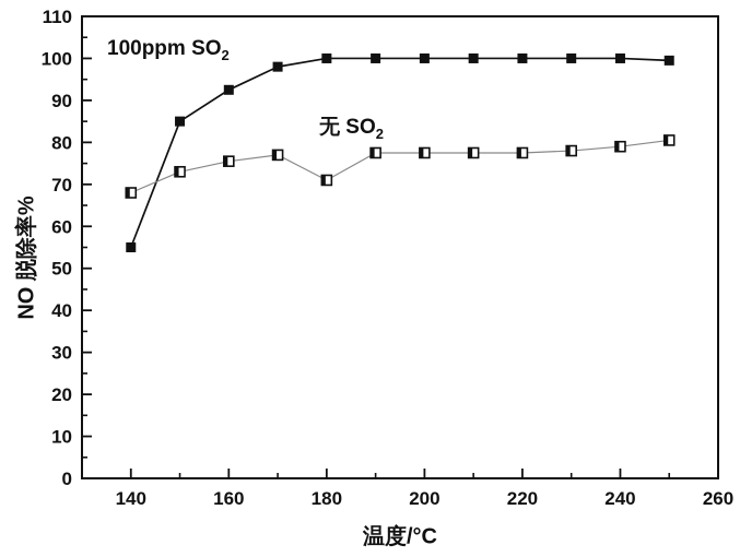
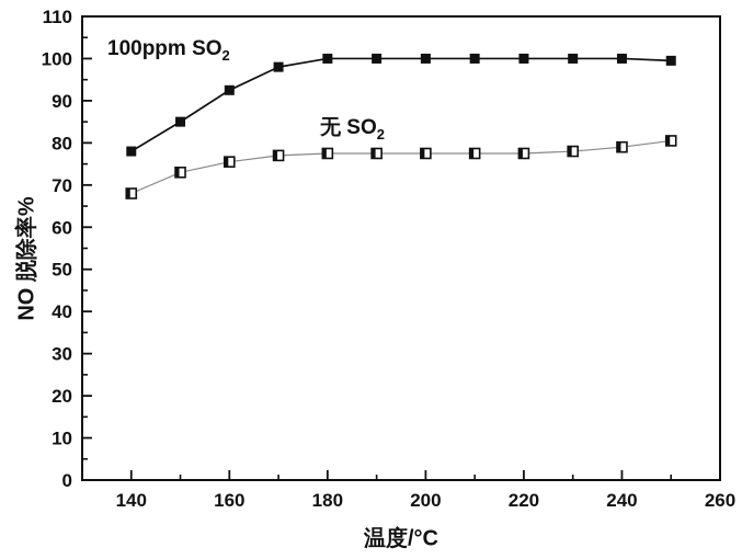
100ppm SO2/140: 55 -> 78
无 SO2/180: 71 -> 78
